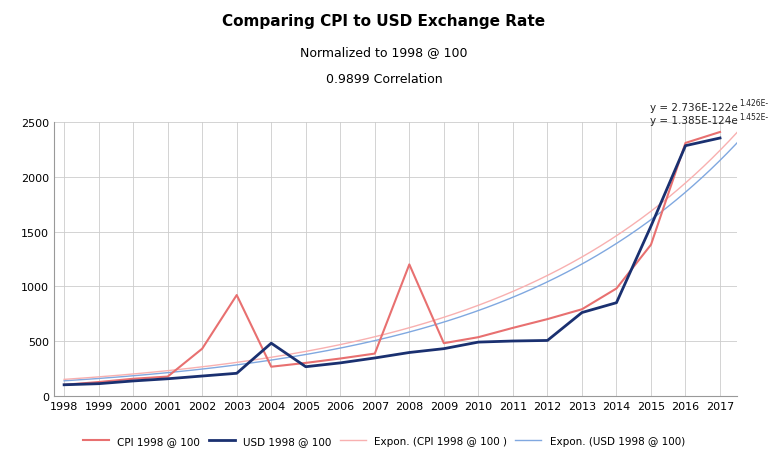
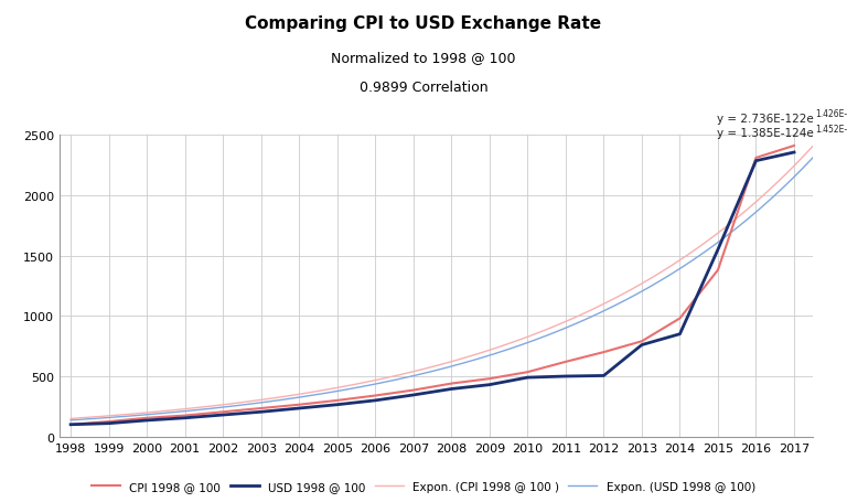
CPI 1998 @ 100/2002: 430 -> 200
CPI 1998 @ 100/2003: 920 -> 240
USD 1998 @ 100/2004: 480 -> 240
CPI 1998 @ 100/2008: 1200 -> 440
